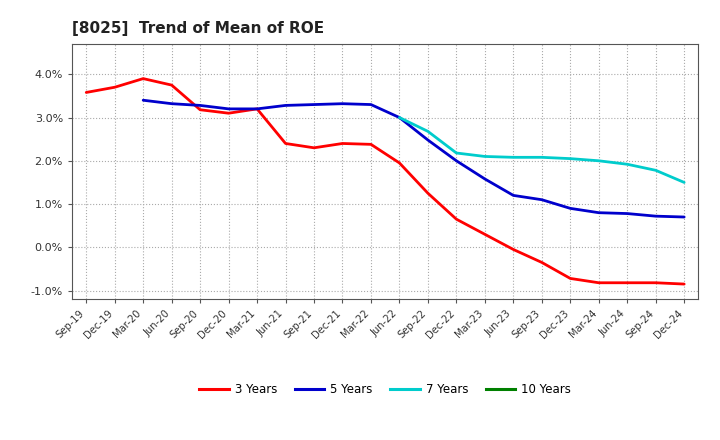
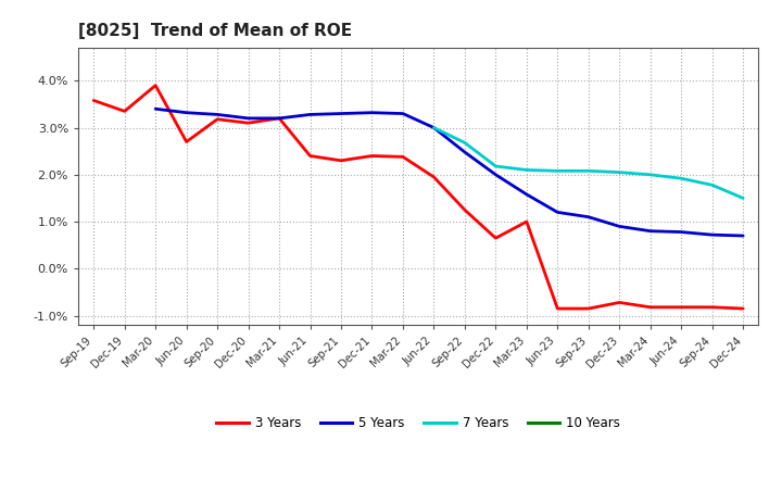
3 Years/Dec-19: 3.70% -> 3.35%
3 Years/Jun-20: 3.75% -> 2.70%
3 Years/Mar-23: 0.30% -> 1.00%
3 Years/Jun-23: -0.05% -> -0.85%
3 Years/Sep-23: -0.35% -> -0.85%
